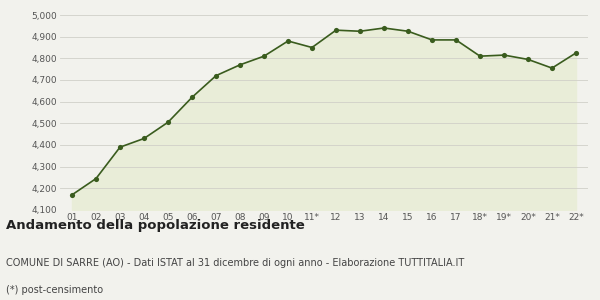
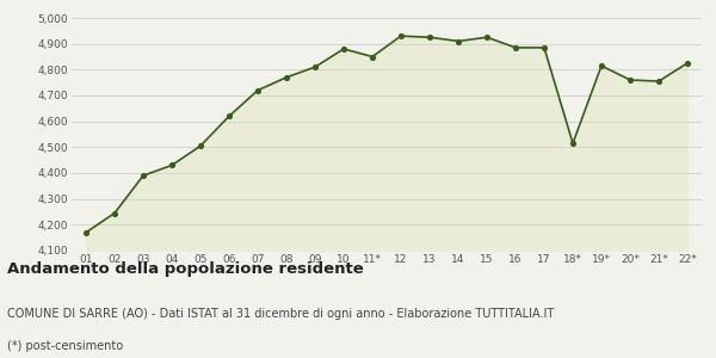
14: 4,940 -> 4,910
18*: 4,810 -> 4,515
20*: 4,795 -> 4,760
